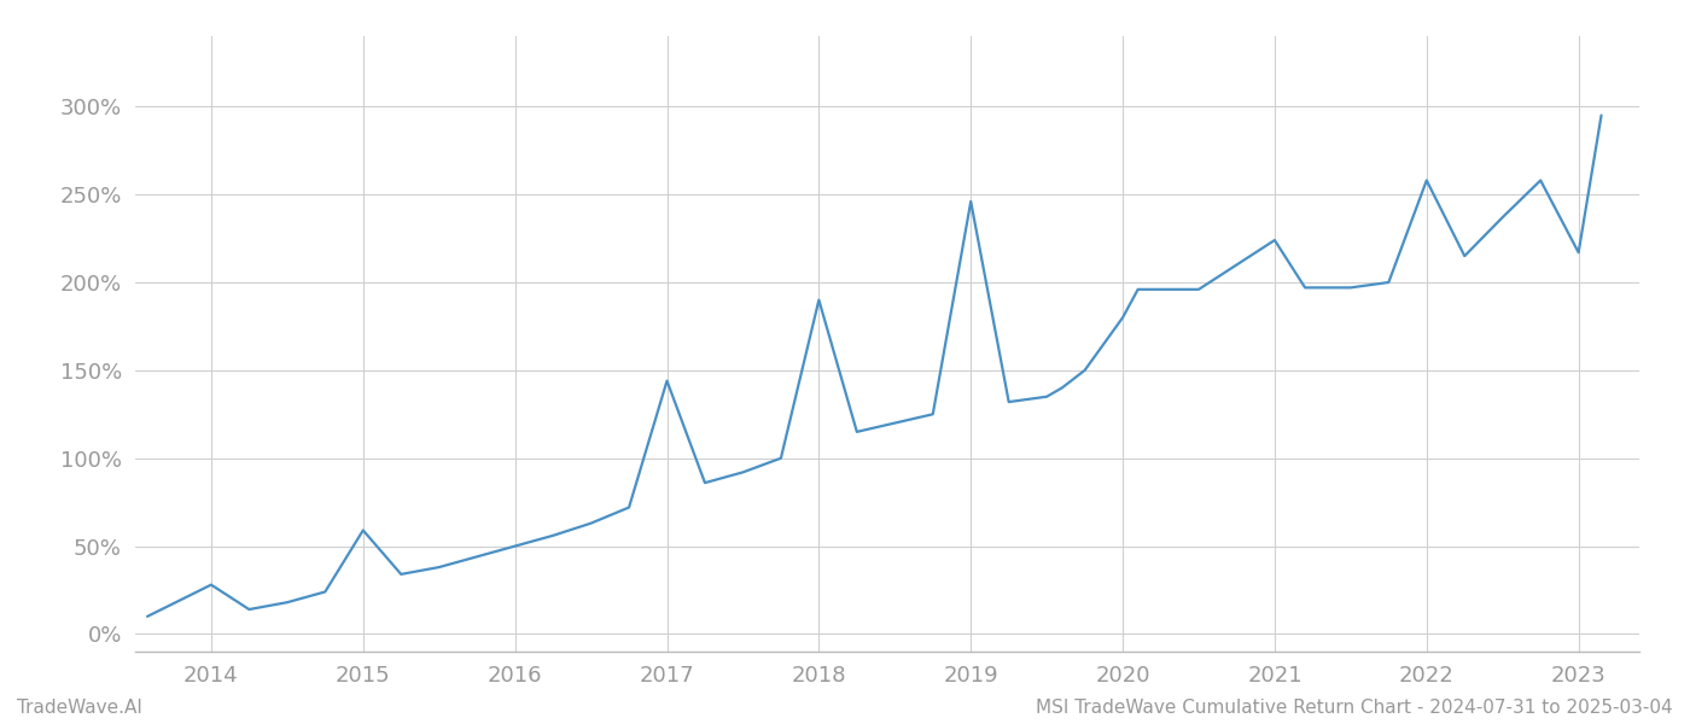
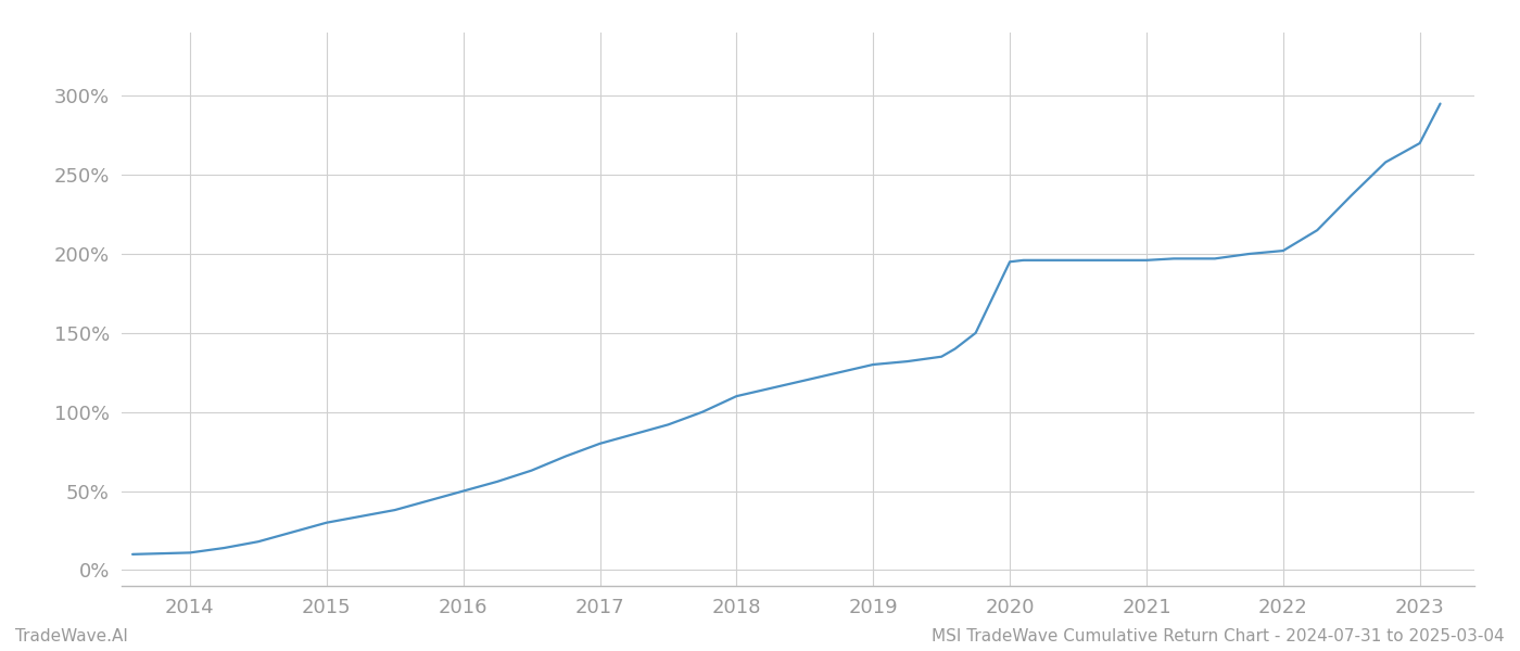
2014: 28% -> 11%
2015: 59% -> 30%
2017: 144% -> 80%
2018: 190% -> 110%
2019: 246% -> 130%
2020: 180% -> 195%
2021: 224% -> 196%
2022: 258% -> 202%
2023: 217% -> 270%
